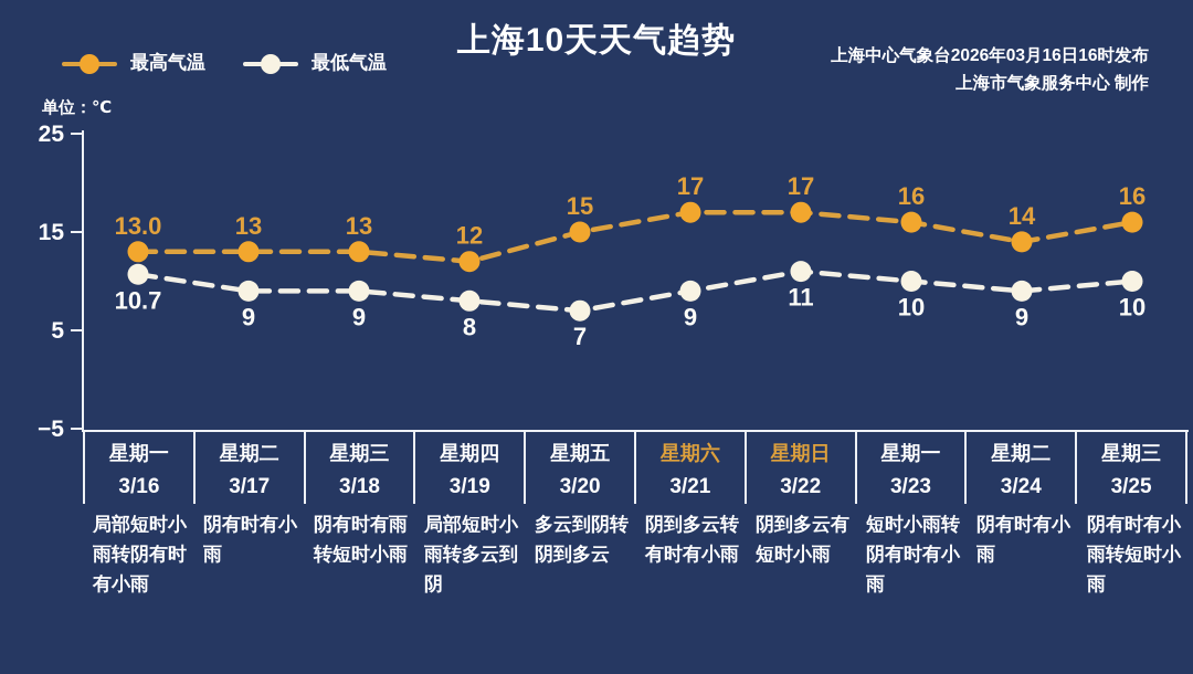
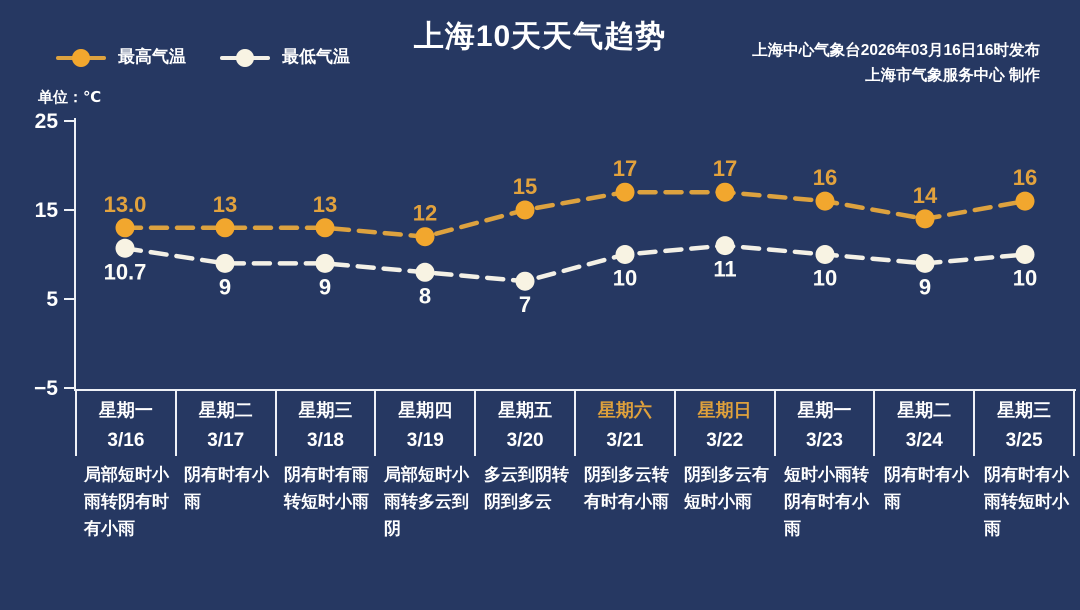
最低气温/3/21: 9 -> 10
